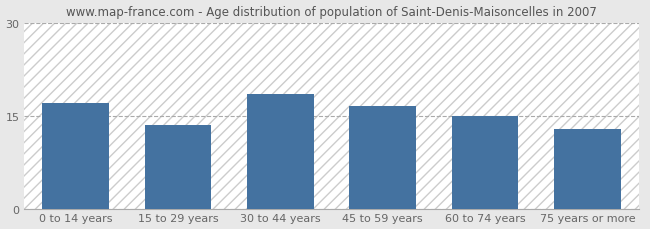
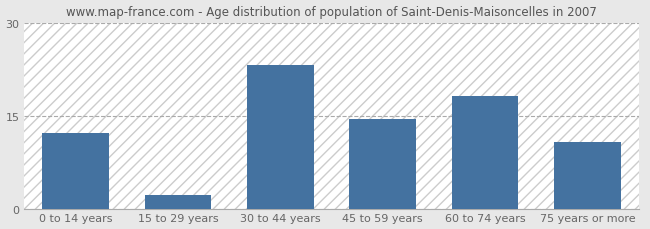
0 to 14 years: 17.0 -> 12.2
15 to 29 years: 13.5 -> 2.2
30 to 44 years: 18.5 -> 23.2
45 to 59 years: 16.5 -> 14.4
60 to 74 years: 15.0 -> 18.2
75 years or more: 12.8 -> 10.8
